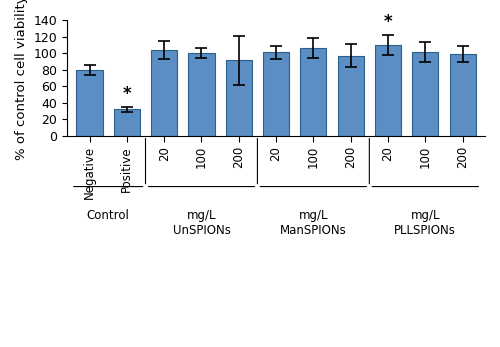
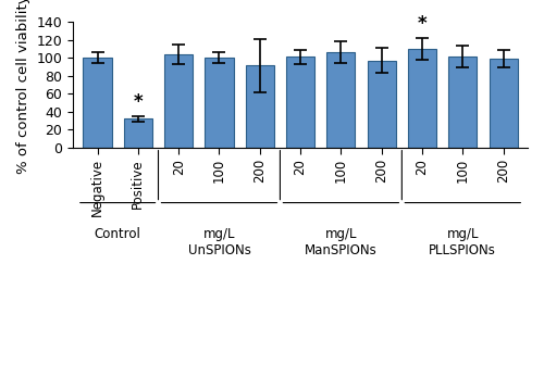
Negative: 80 -> 100
